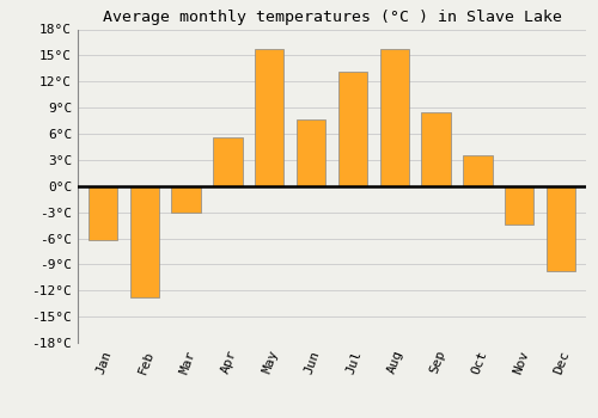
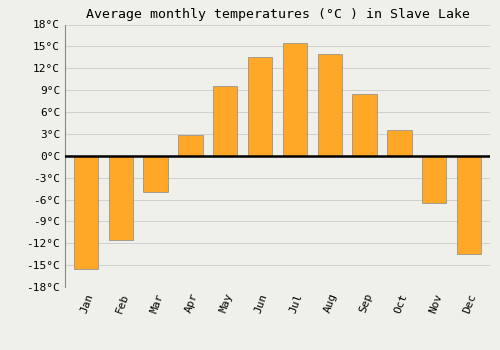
Jan: -6.2°C -> -15.5°C
Feb: -12.8°C -> -11.5°C
Mar: -3.0°C -> -5.0°C
Apr: 5.6°C -> 2.8°C
May: 15.8°C -> 9.5°C
Jun: 7.6°C -> 13.5°C
Jul: 13.2°C -> 15.5°C
Aug: 15.8°C -> 14.0°C
Nov: -4.4°C -> -6.5°C
Dec: -9.8°C -> -13.5°C
